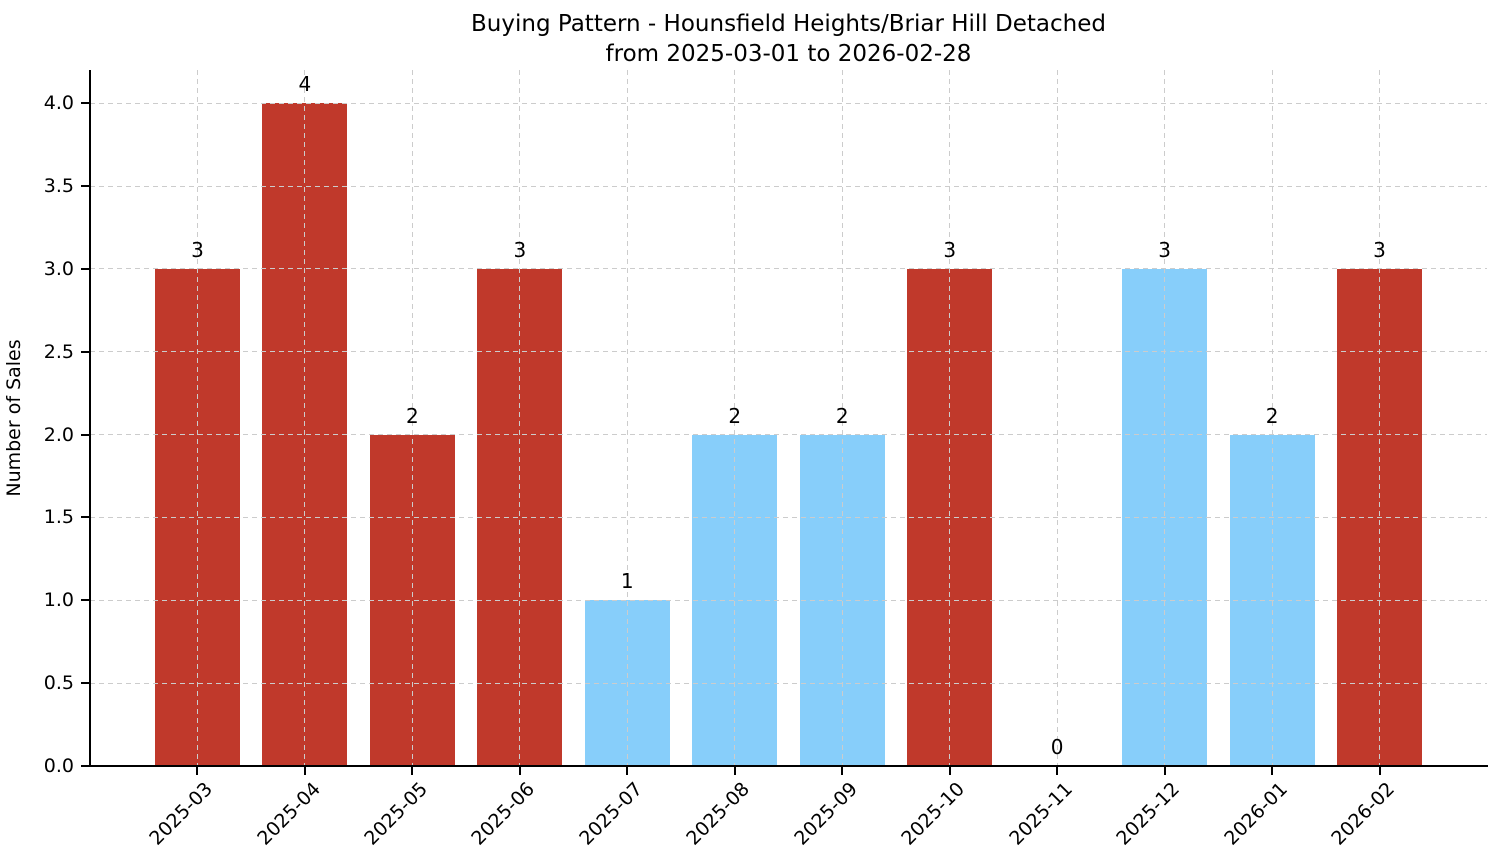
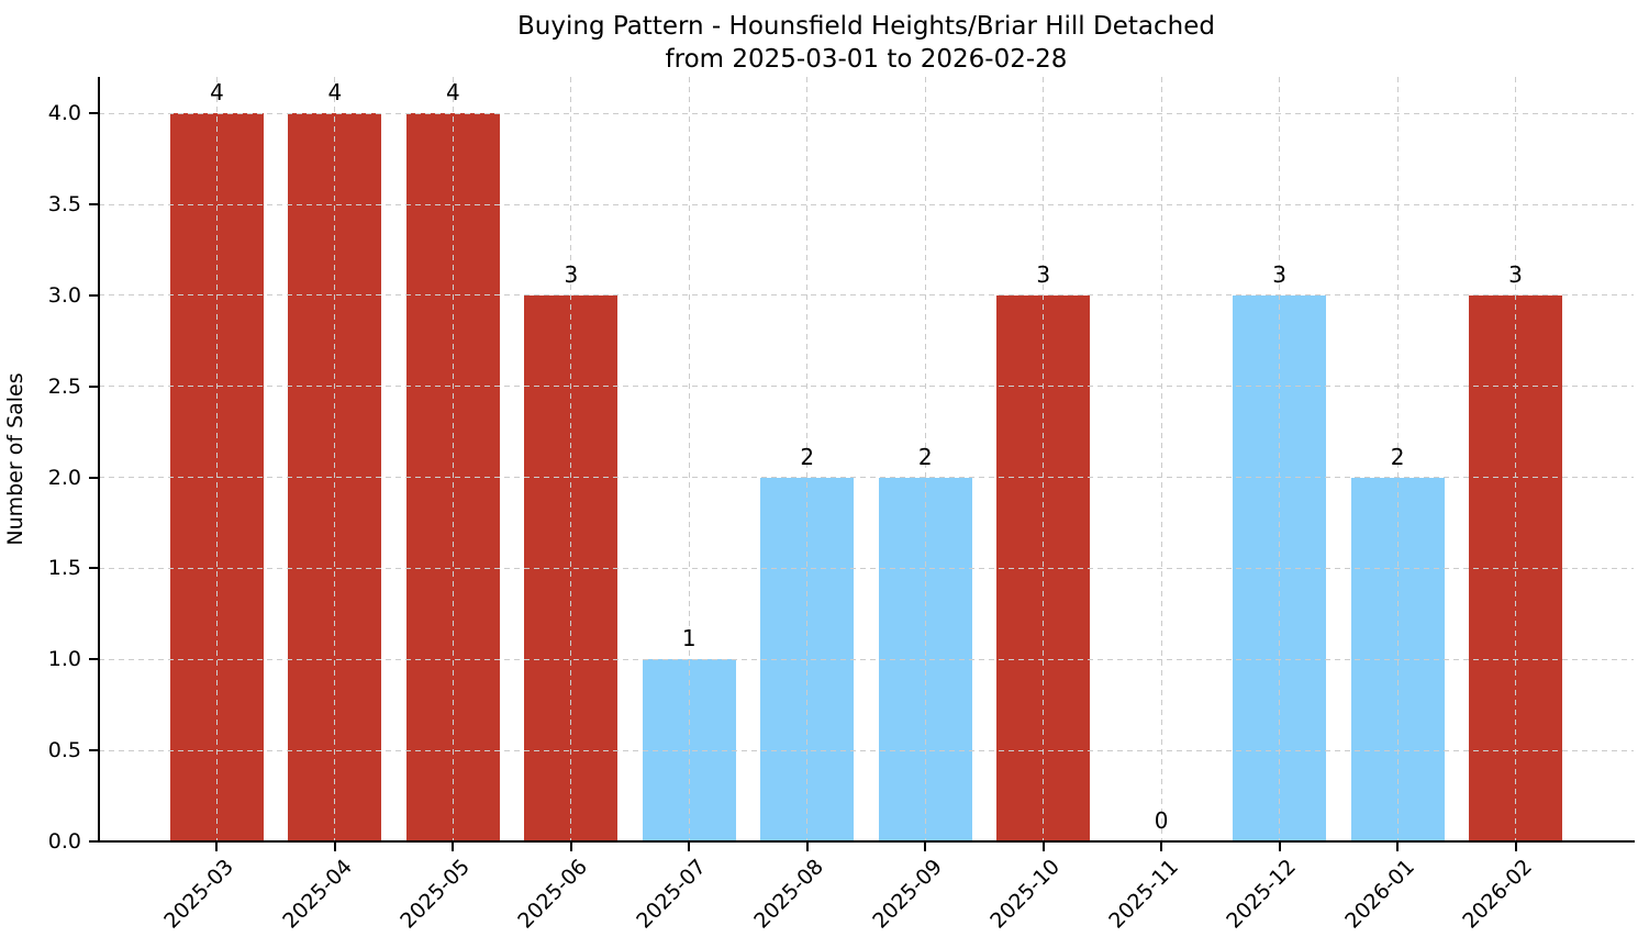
2025-03: 3 -> 4
2025-05: 2 -> 4
